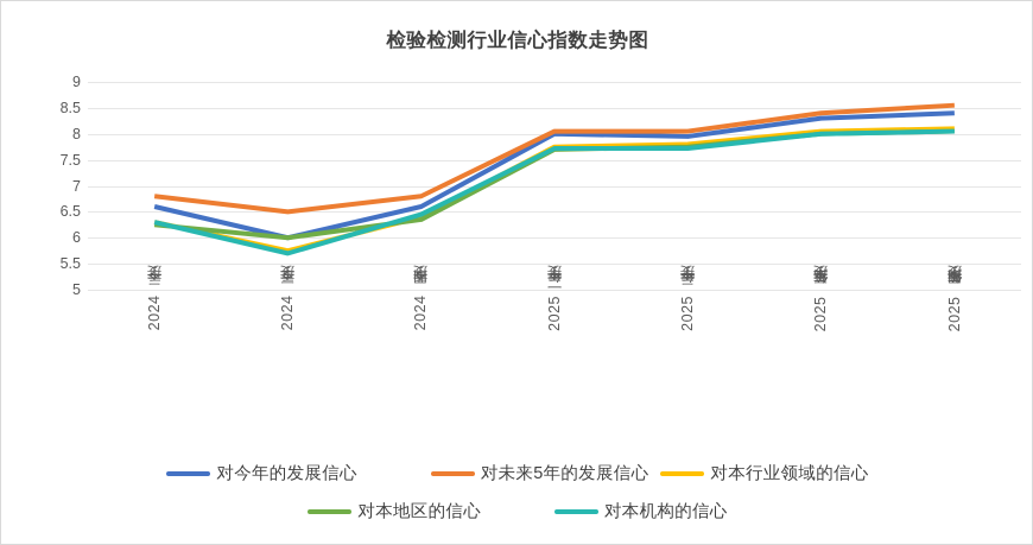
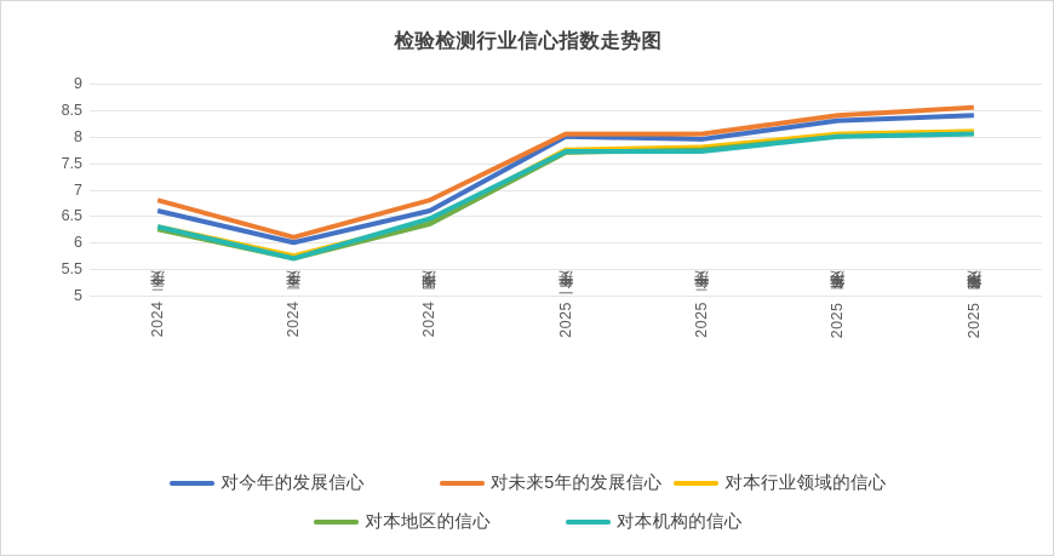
对未来5年的发展信心/2024三季度: 6.5 -> 6.1
对本地区的信心/2024三季度: 6.0 -> 5.7
